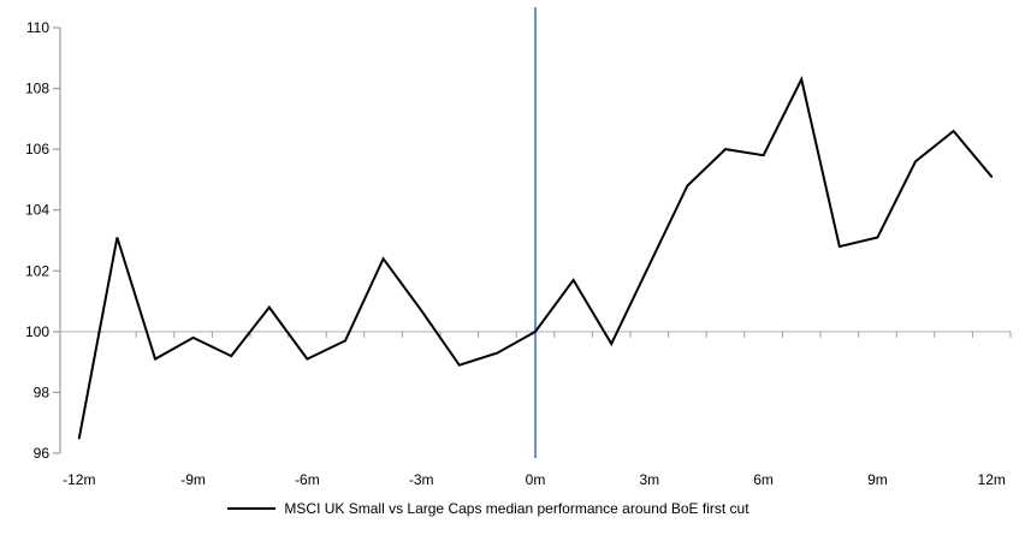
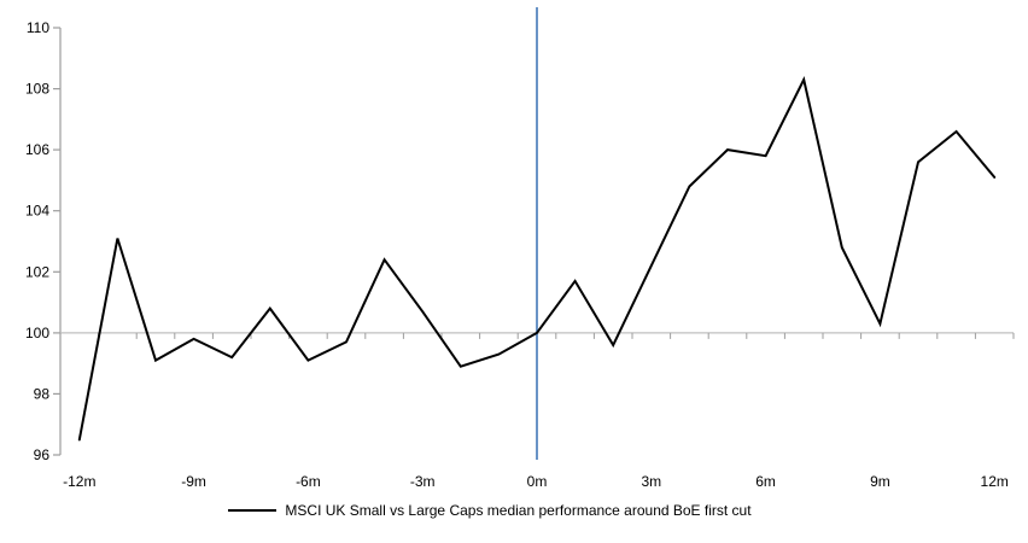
9m: 103.1 -> 100.3
